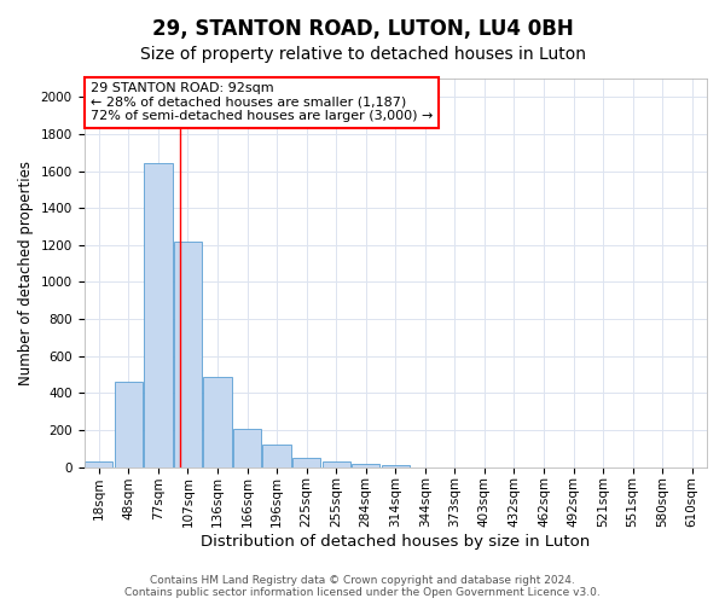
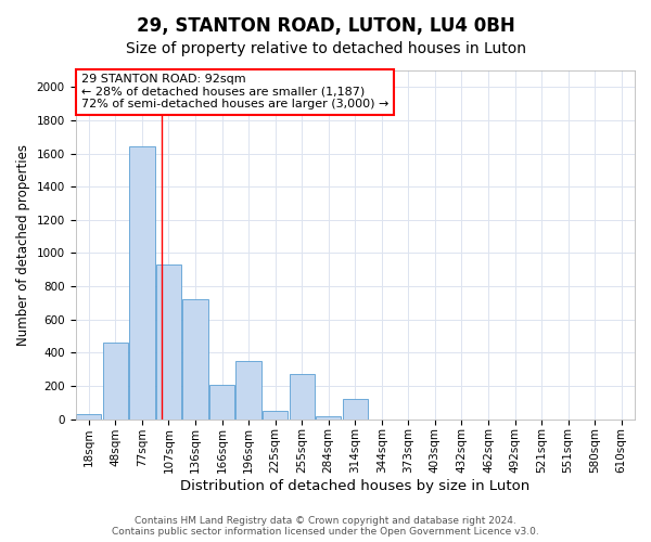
107sqm: 1220 -> 930
136sqm: 490 -> 720
196sqm: 120 -> 350
255sqm: 30 -> 270
314sqm: 10 -> 120
